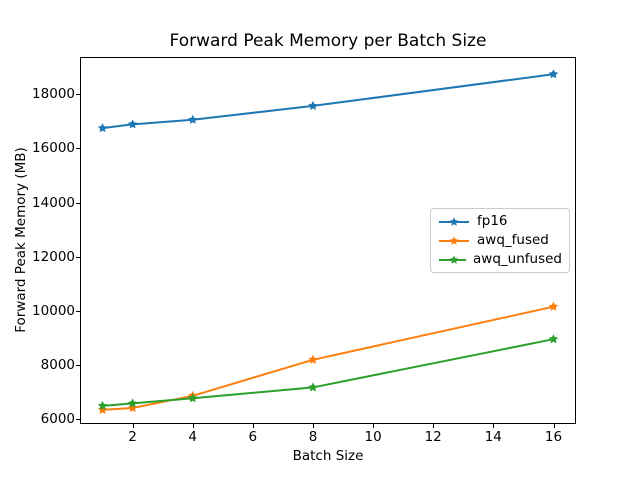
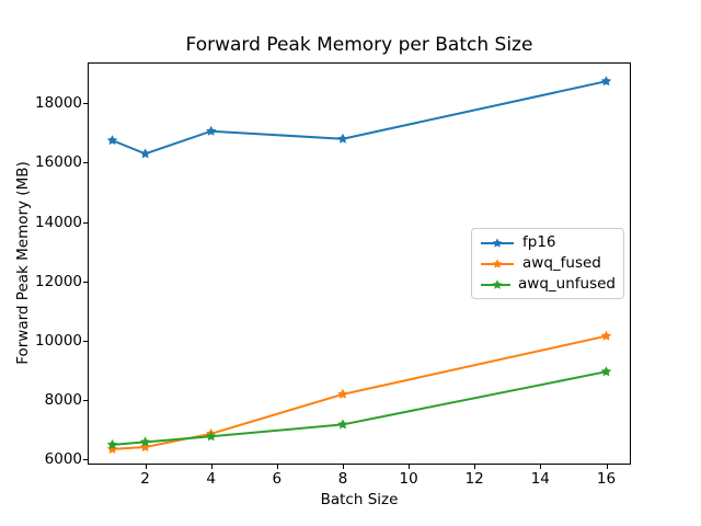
fp16/2: 16900 -> 16300
fp16/8: 17600 -> 16800
